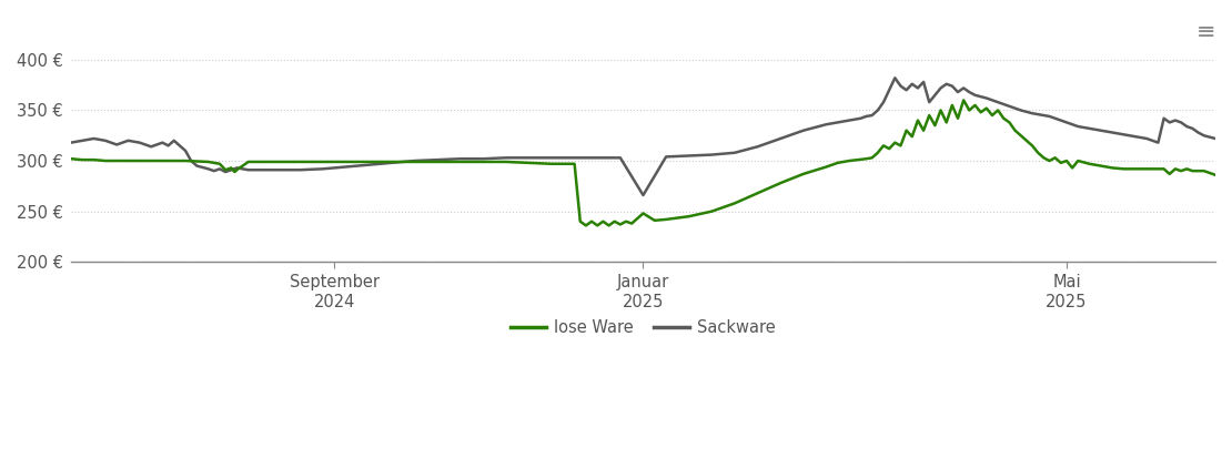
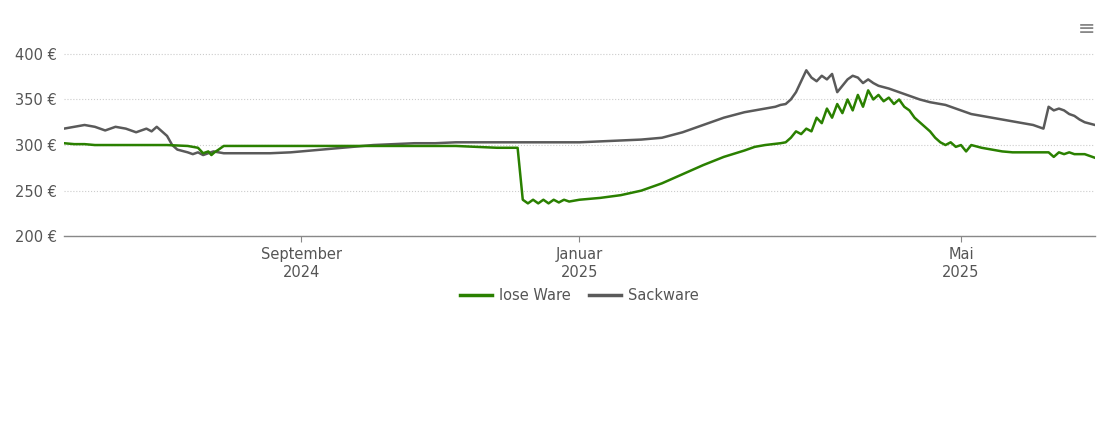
lose Ware/Januar 2025: 248 € -> 240 €
Sackware/Januar 2025: 266 € -> 303 €
